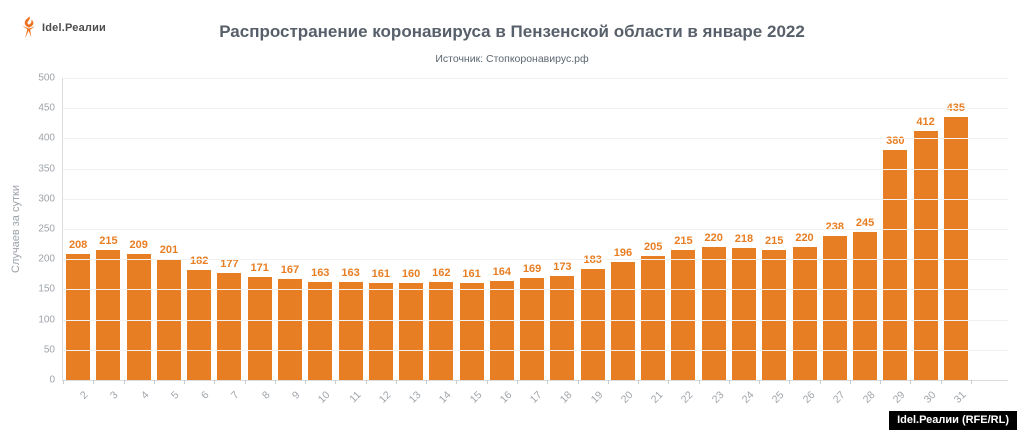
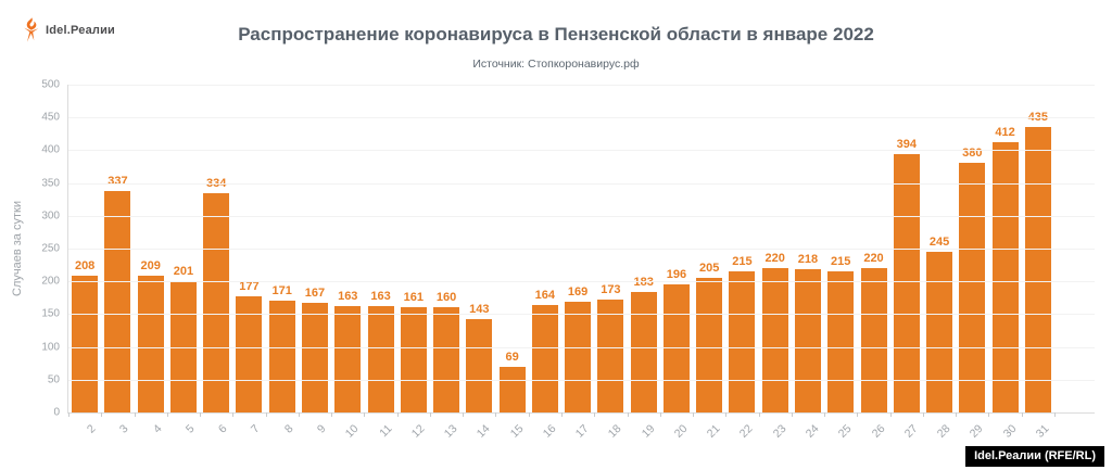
3: 215 -> 337
6: 182 -> 334
14: 162 -> 143
15: 161 -> 69
27: 238 -> 394
